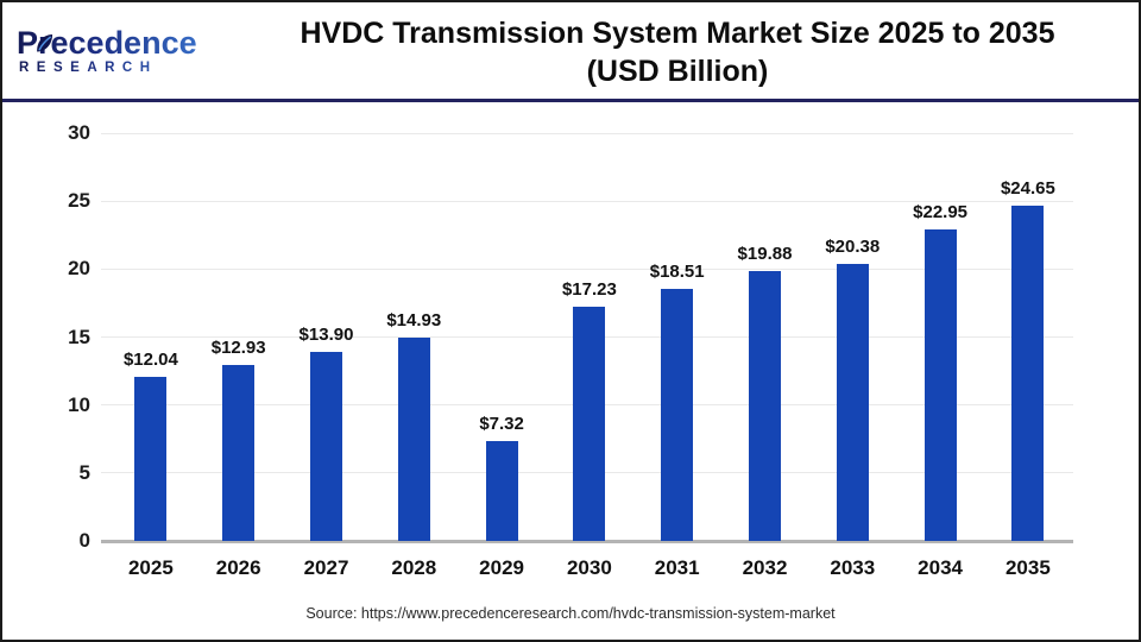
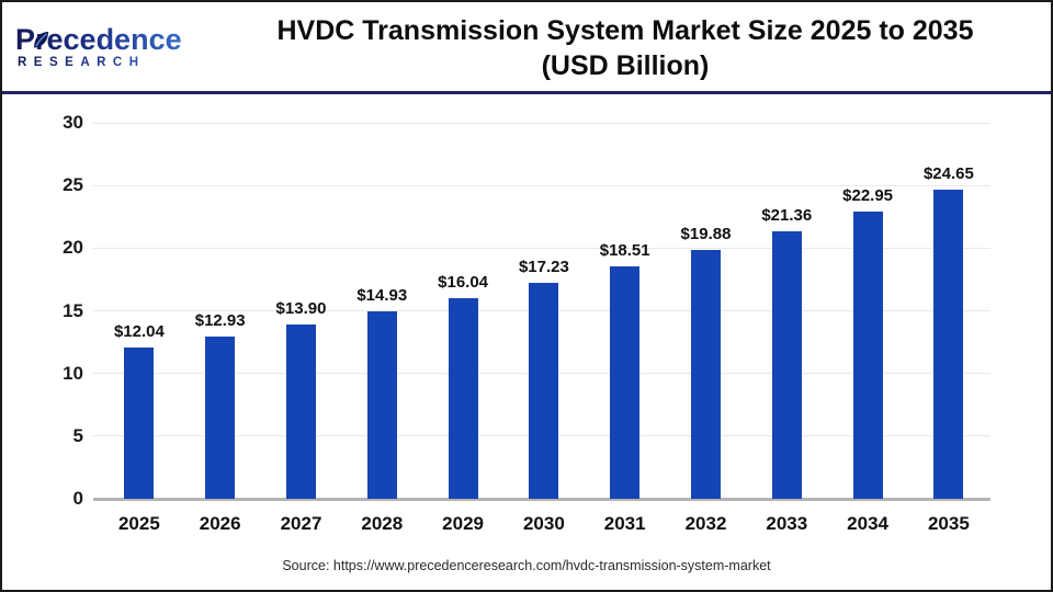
2029: $7.32 -> $16.04
2033: $20.38 -> $21.36
